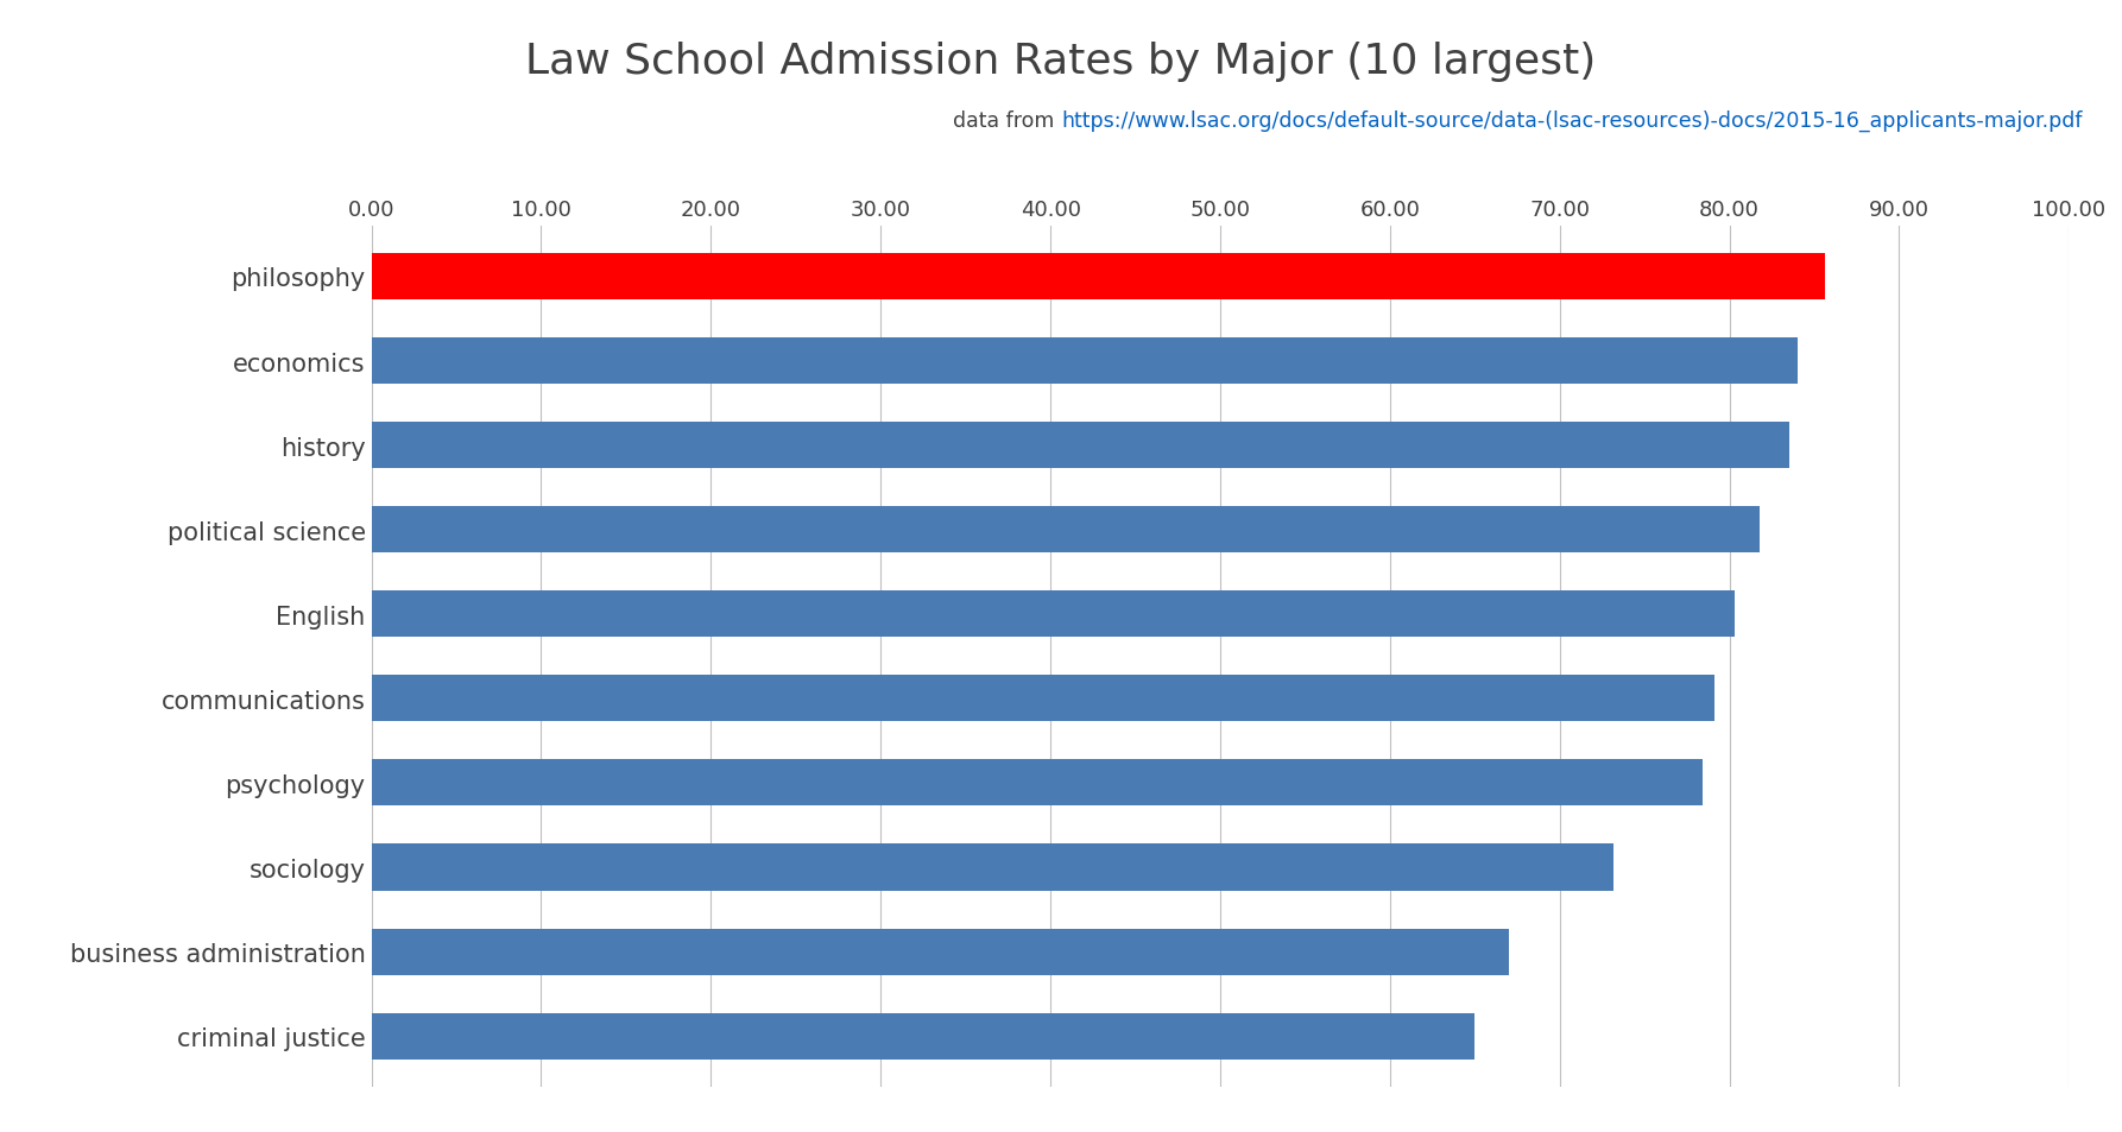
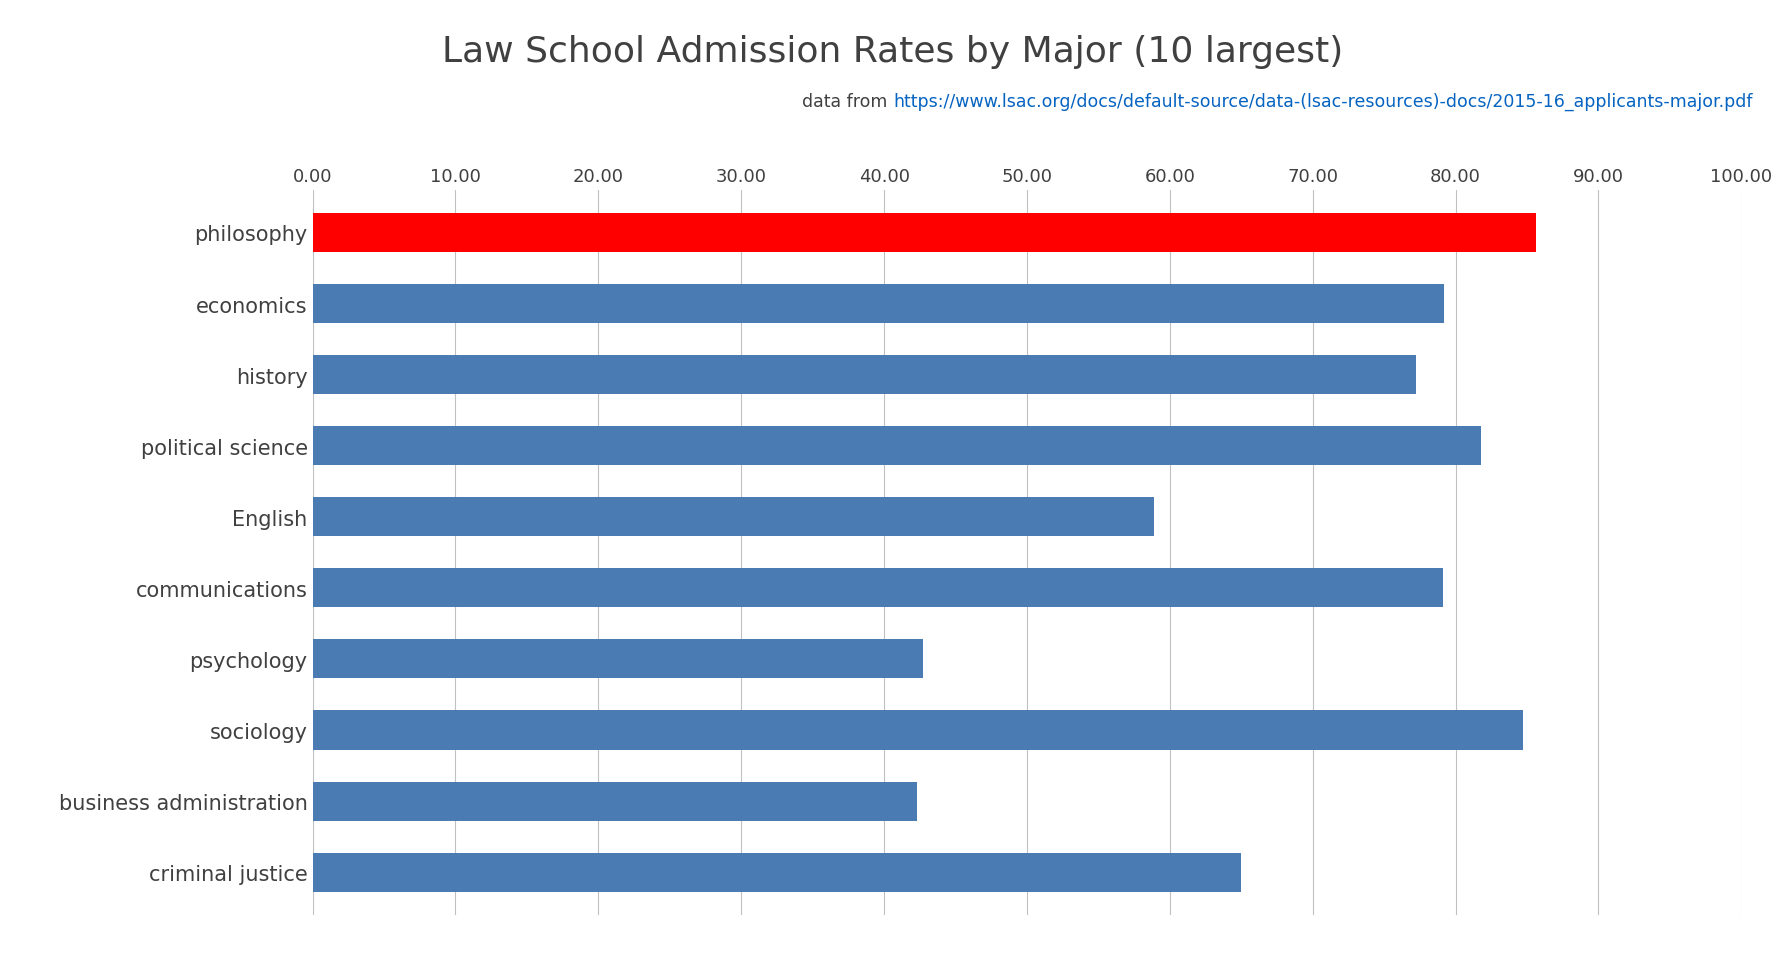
economics: 84.0 -> 79.2
history: 83.5 -> 77.2
English: 80.3 -> 58.9
psychology: 78.4 -> 42.7
sociology: 73.2 -> 84.7
business administration: 67.0 -> 42.3
